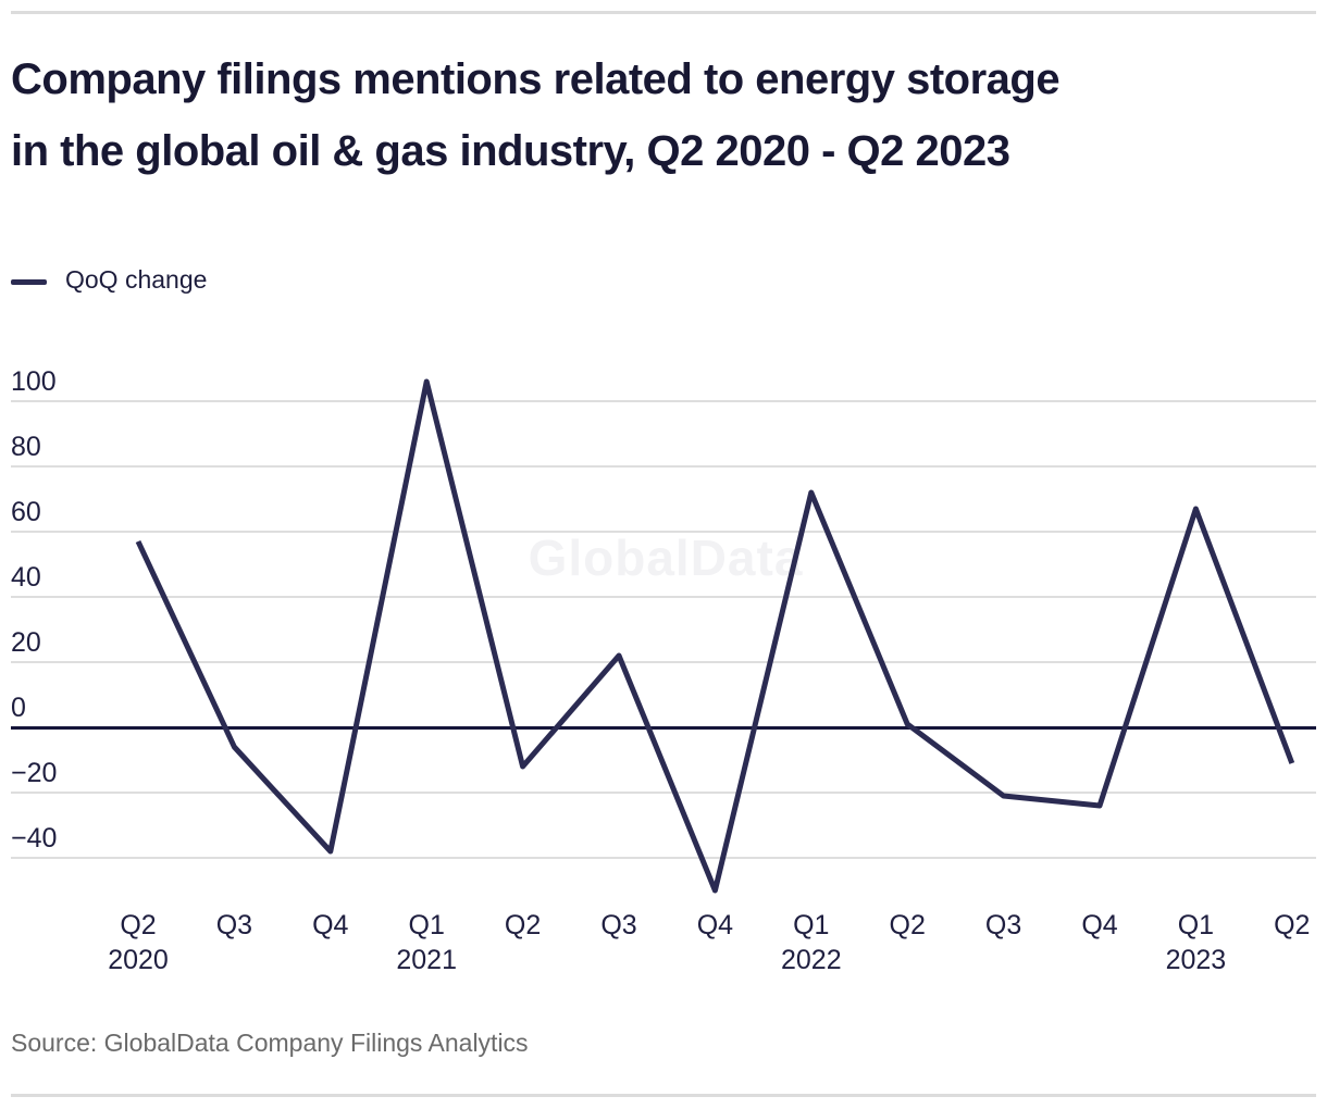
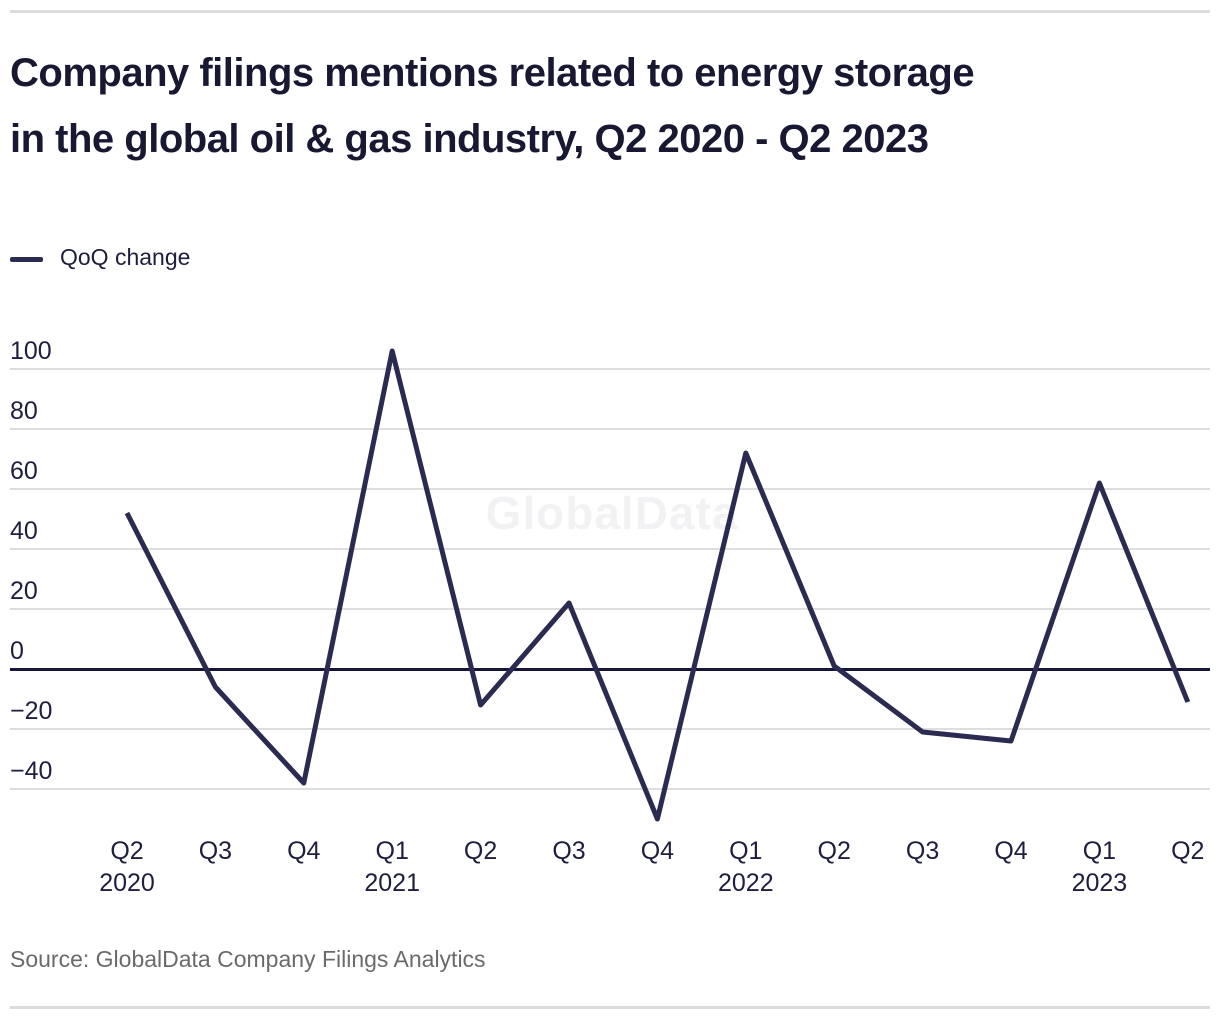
Q2 2020: 57 -> 52
Q1 2023: 67 -> 62
